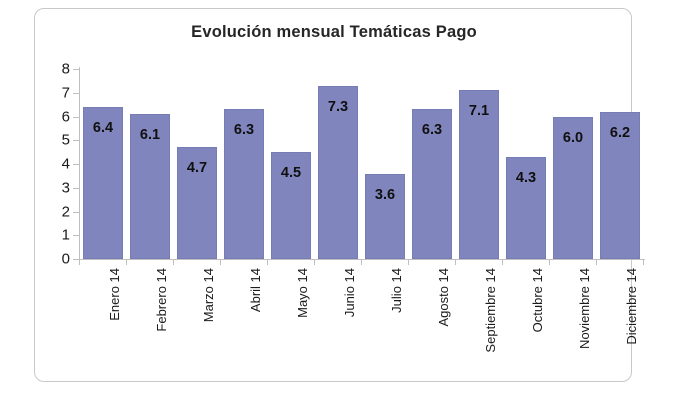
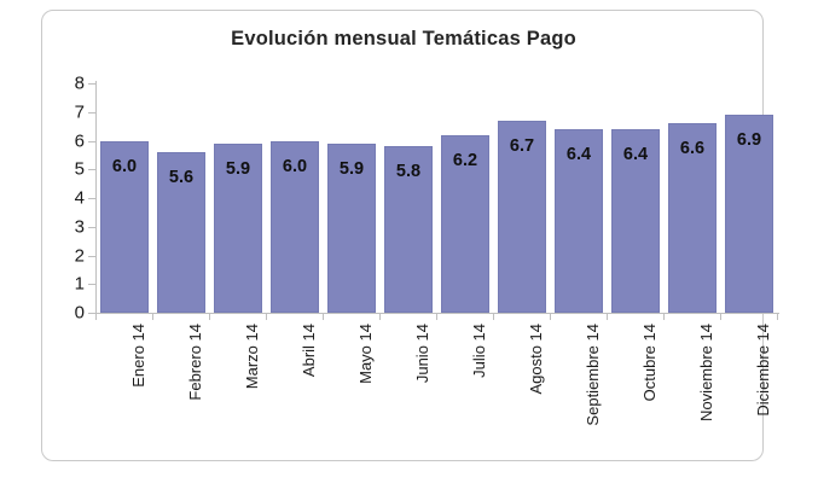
Enero 14: 6.4 -> 6.0
Febrero 14: 6.1 -> 5.6
Marzo 14: 4.7 -> 5.9
Abril 14: 6.3 -> 6.0
Mayo 14: 4.5 -> 5.9
Junio 14: 7.3 -> 5.8
Julio 14: 3.6 -> 6.2
Agosto 14: 6.3 -> 6.7
Septiembre 14: 7.1 -> 6.4
Octubre 14: 4.3 -> 6.4
Noviembre 14: 6.0 -> 6.6
Diciembre 14: 6.2 -> 6.9
